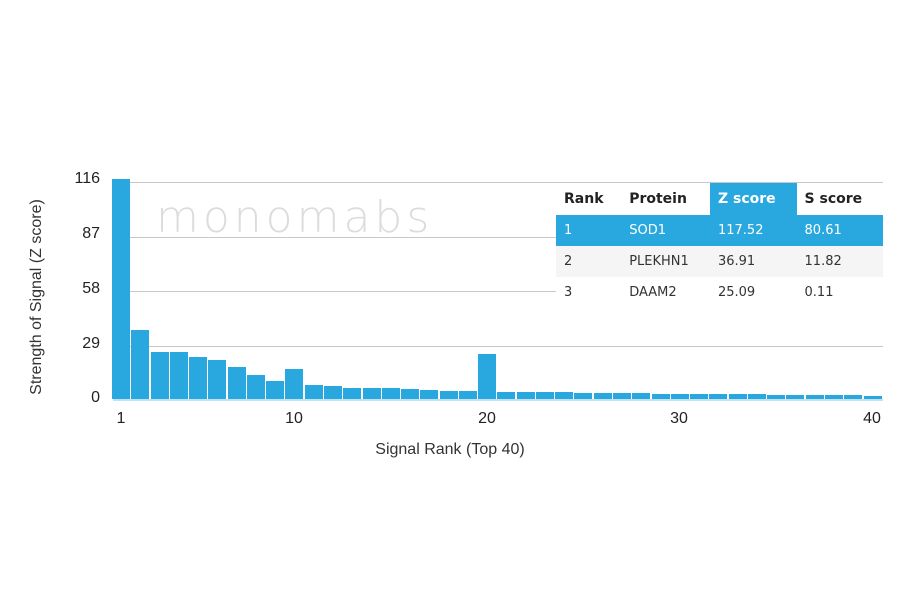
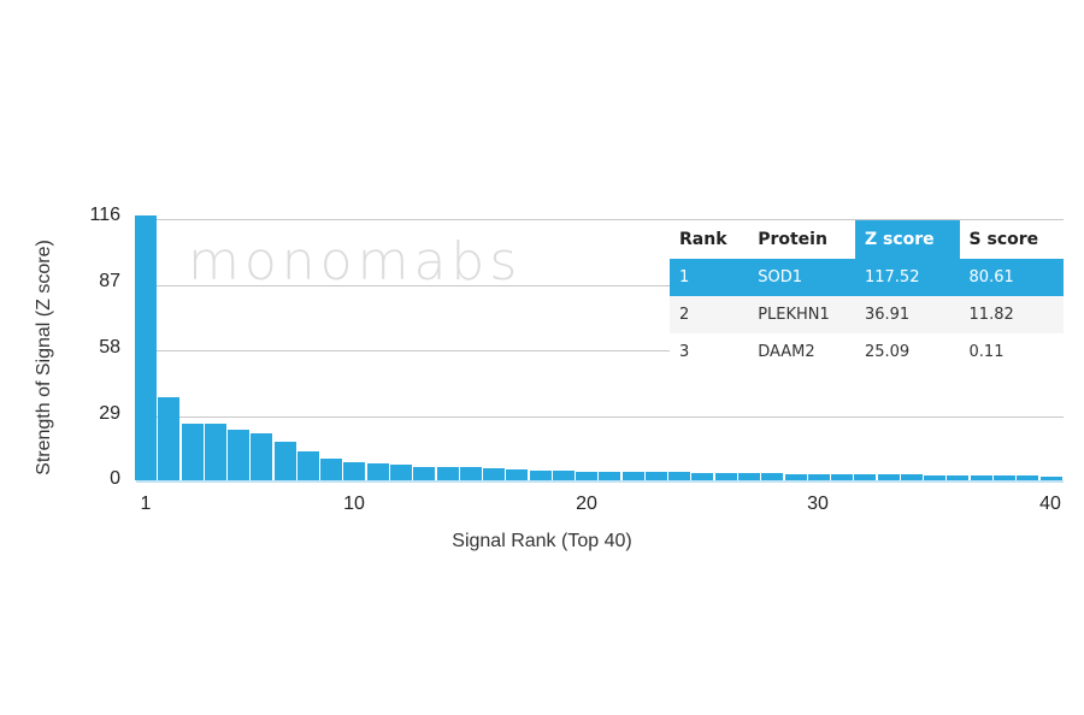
10: 16 -> 8
20: 24 -> 4
